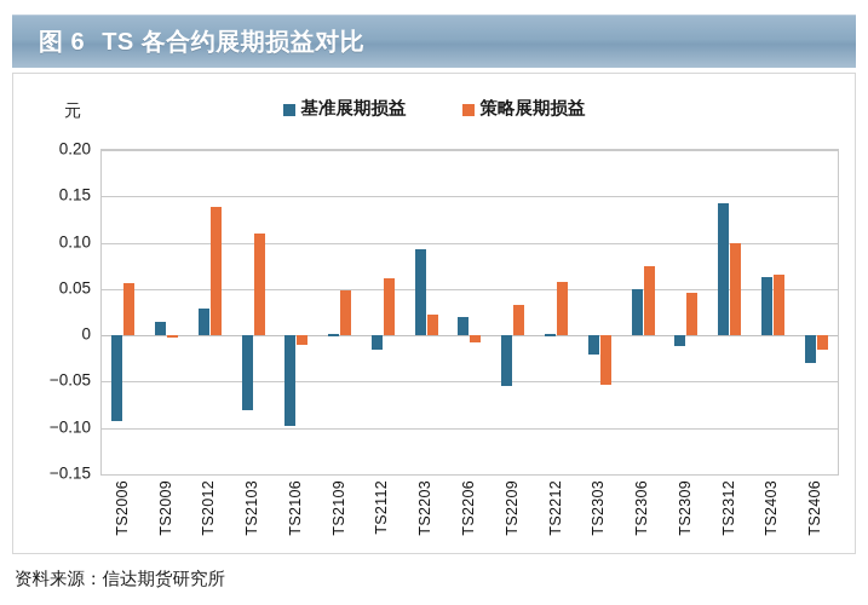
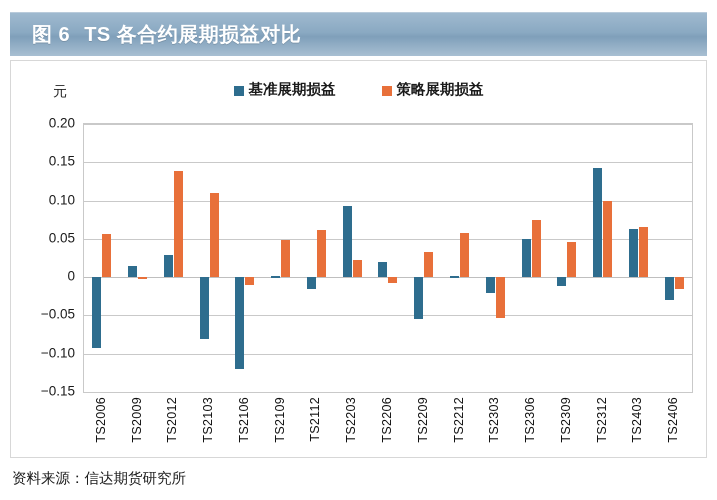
基准展期损益/TS2106: -0.10 -> -0.12
